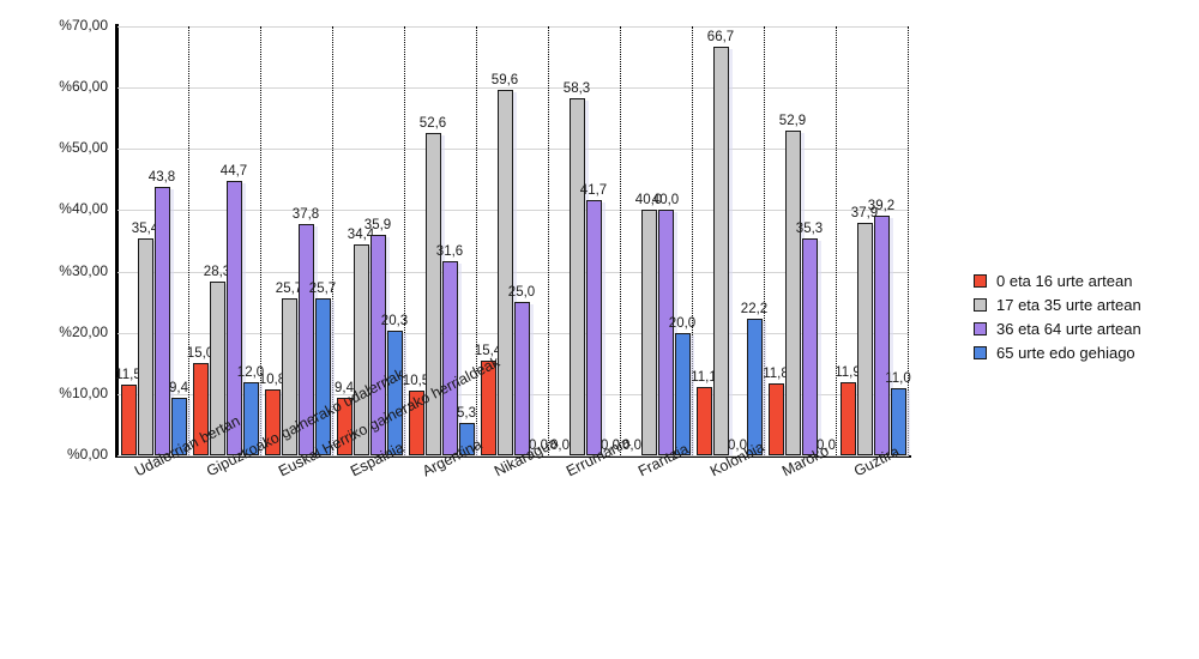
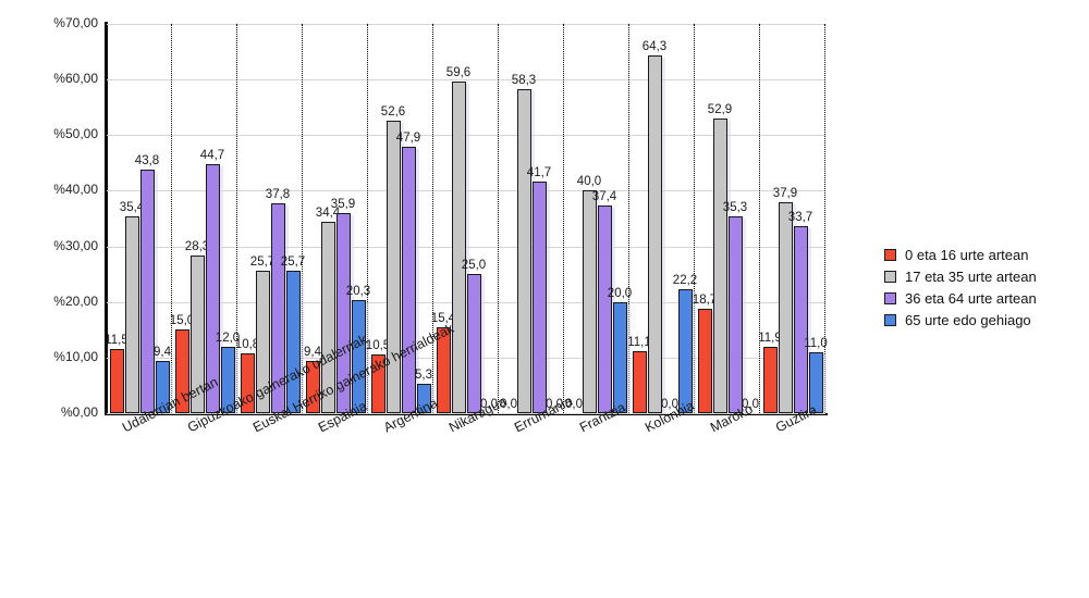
36 eta 64 urte artean/Argentina: 31,6 -> 47,9
36 eta 64 urte artean/Frantzia: 40,0 -> 37,4
17 eta 35 urte artean/Kolonbia: 66,7 -> 64,3
0 eta 16 urte artean/Maroko: 11,8 -> 18,7
36 eta 64 urte artean/Guztira: 39,2 -> 33,7
